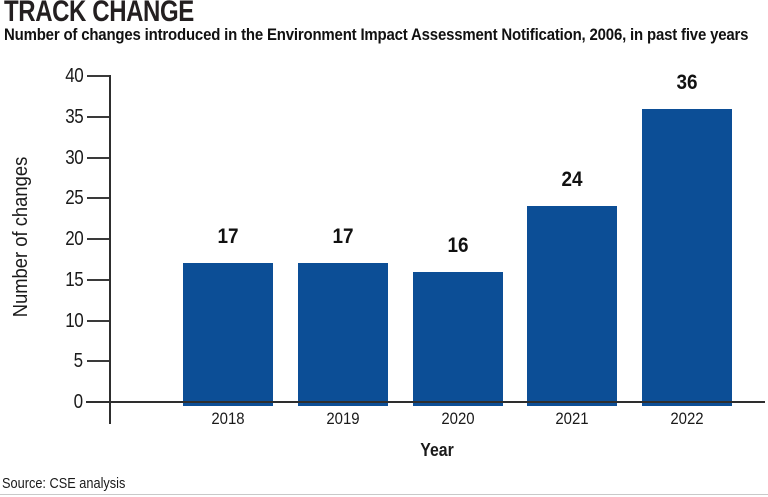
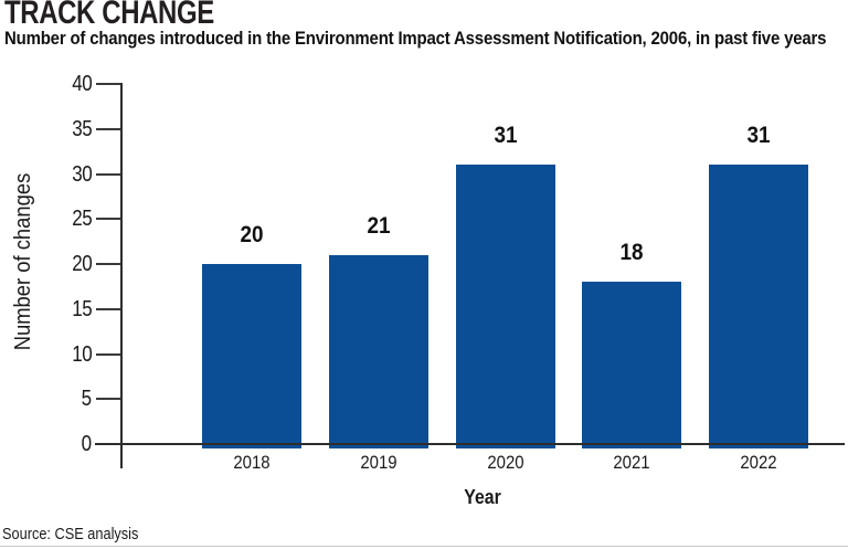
2018: 17 -> 20
2019: 17 -> 21
2020: 16 -> 31
2021: 24 -> 18
2022: 36 -> 31
